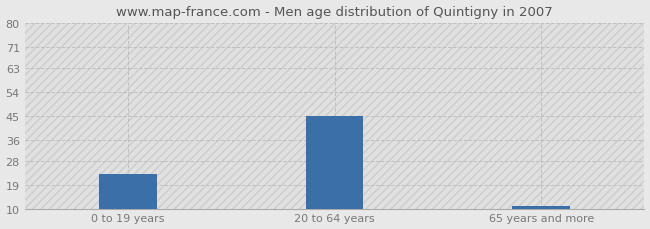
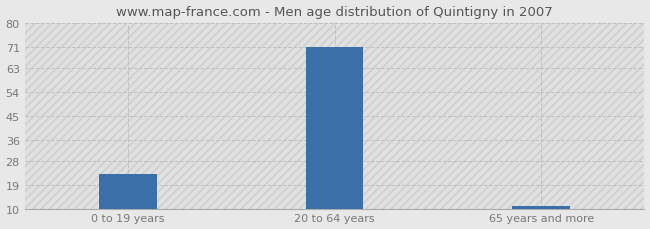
20 to 64 years: 45 -> 71
